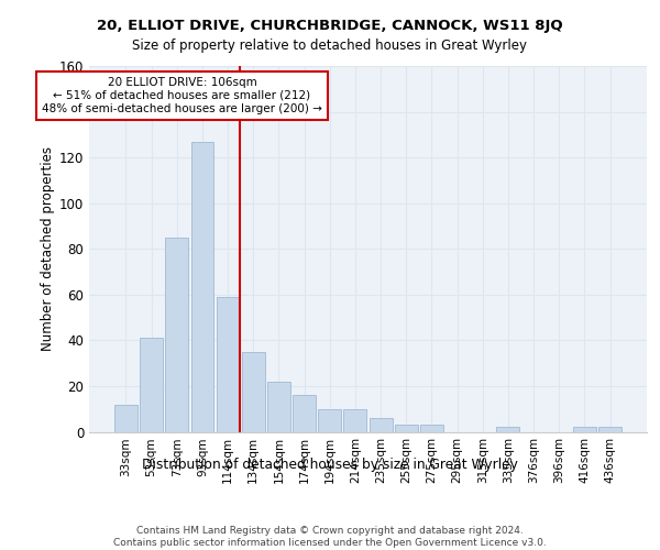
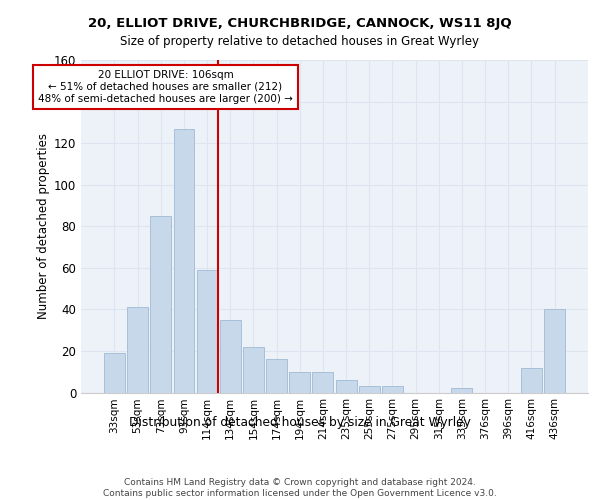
33sqm: 12 -> 19
416sqm: 2 -> 12
436sqm: 2 -> 40
